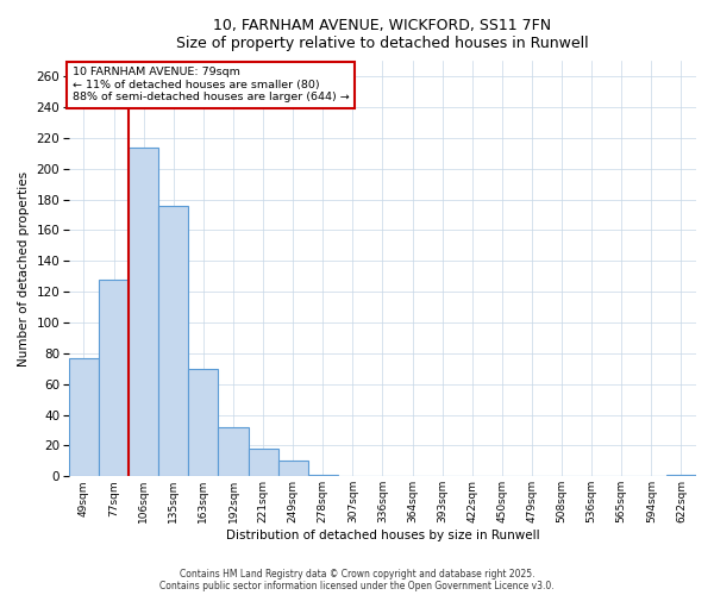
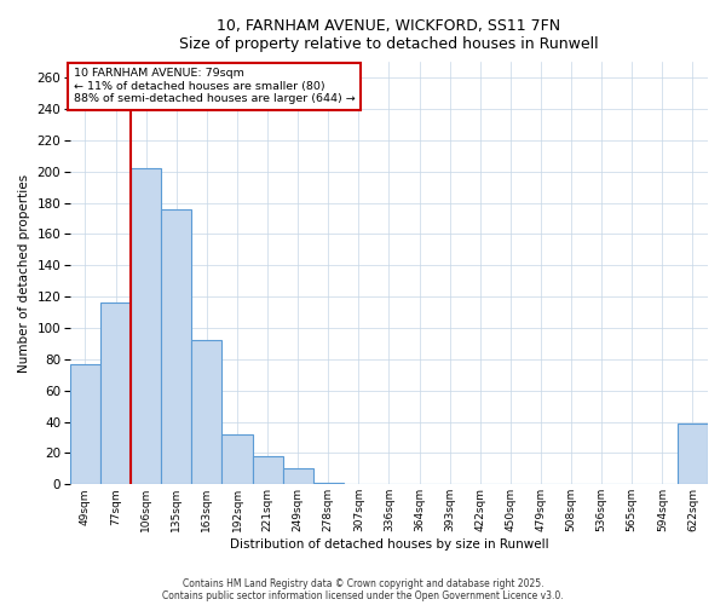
77sqm: 128 -> 116
106sqm: 214 -> 202
163sqm: 70 -> 92
622sqm: 1 -> 39
